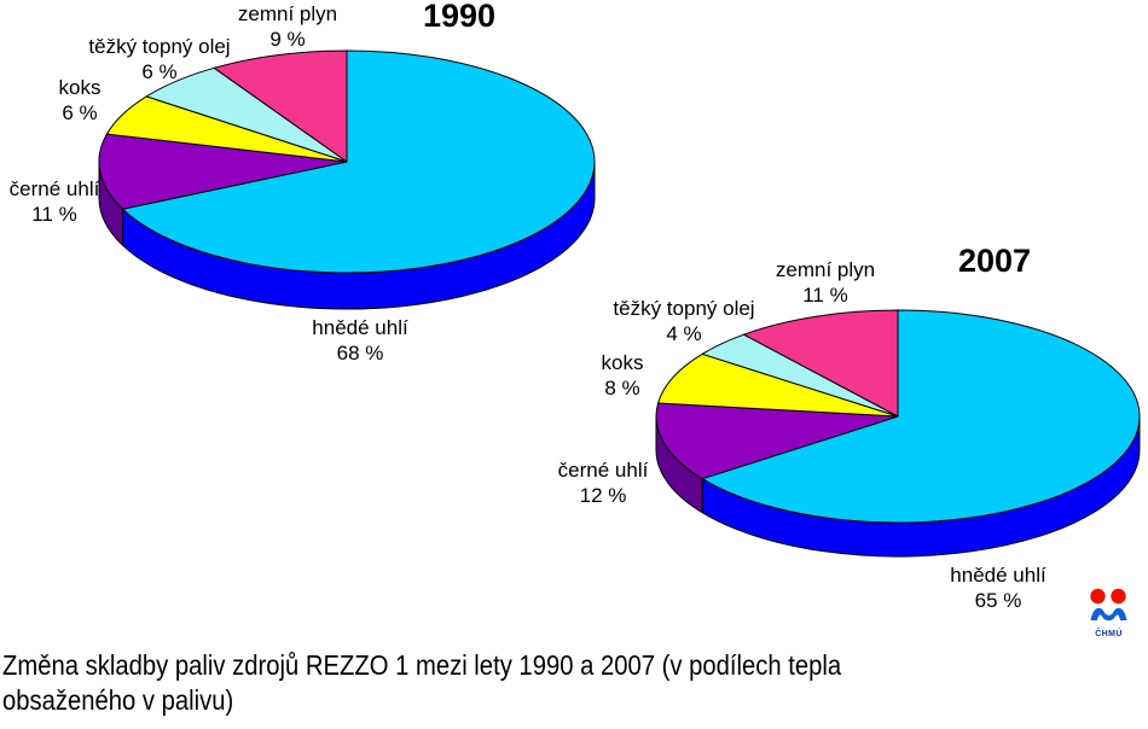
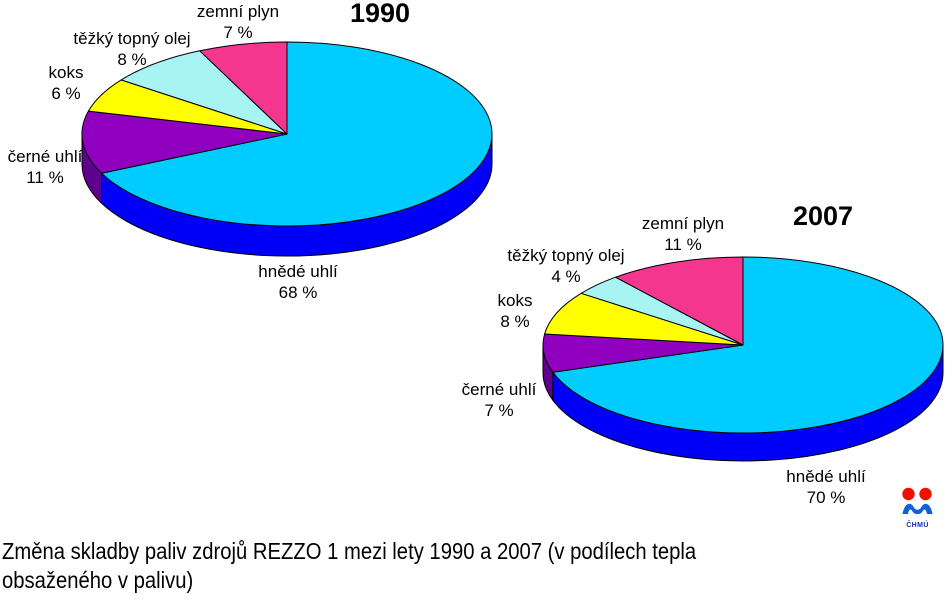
1990/těžký topný olej: 6 -> 8
1990/zemní plyn: 9 -> 7
2007/hnědé uhlí: 65 -> 70
2007/černé uhlí: 12 -> 7
